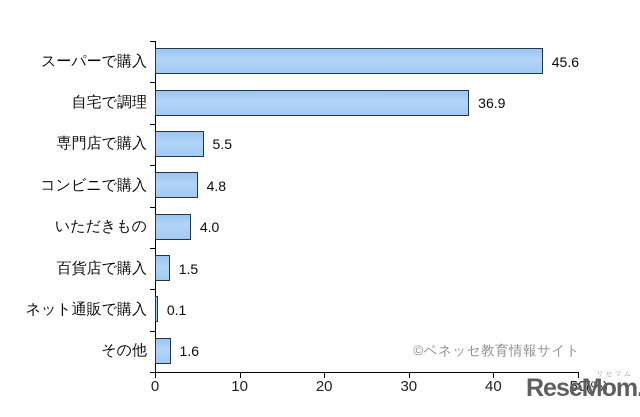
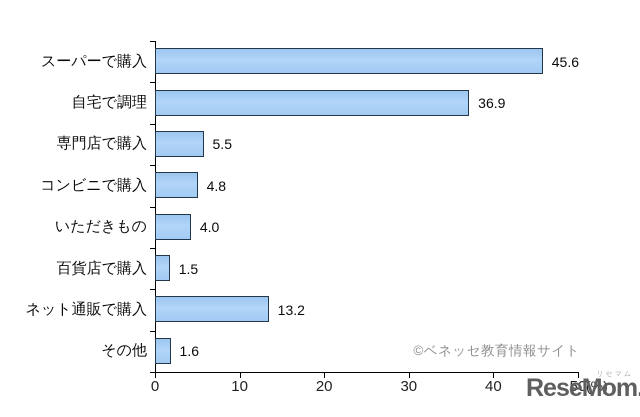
ネット通販で購入: 0.1 -> 13.2
